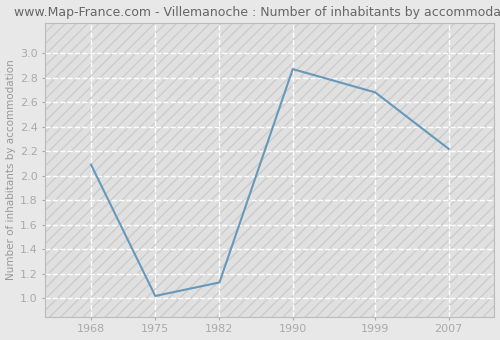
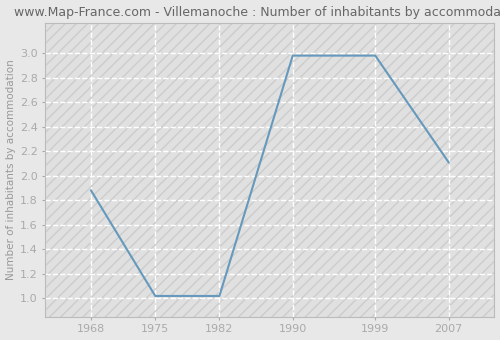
1968: 2.09 -> 1.88
1982: 1.13 -> 1.02
1990: 2.87 -> 2.98
1999: 2.68 -> 2.98
2007: 2.22 -> 2.11
